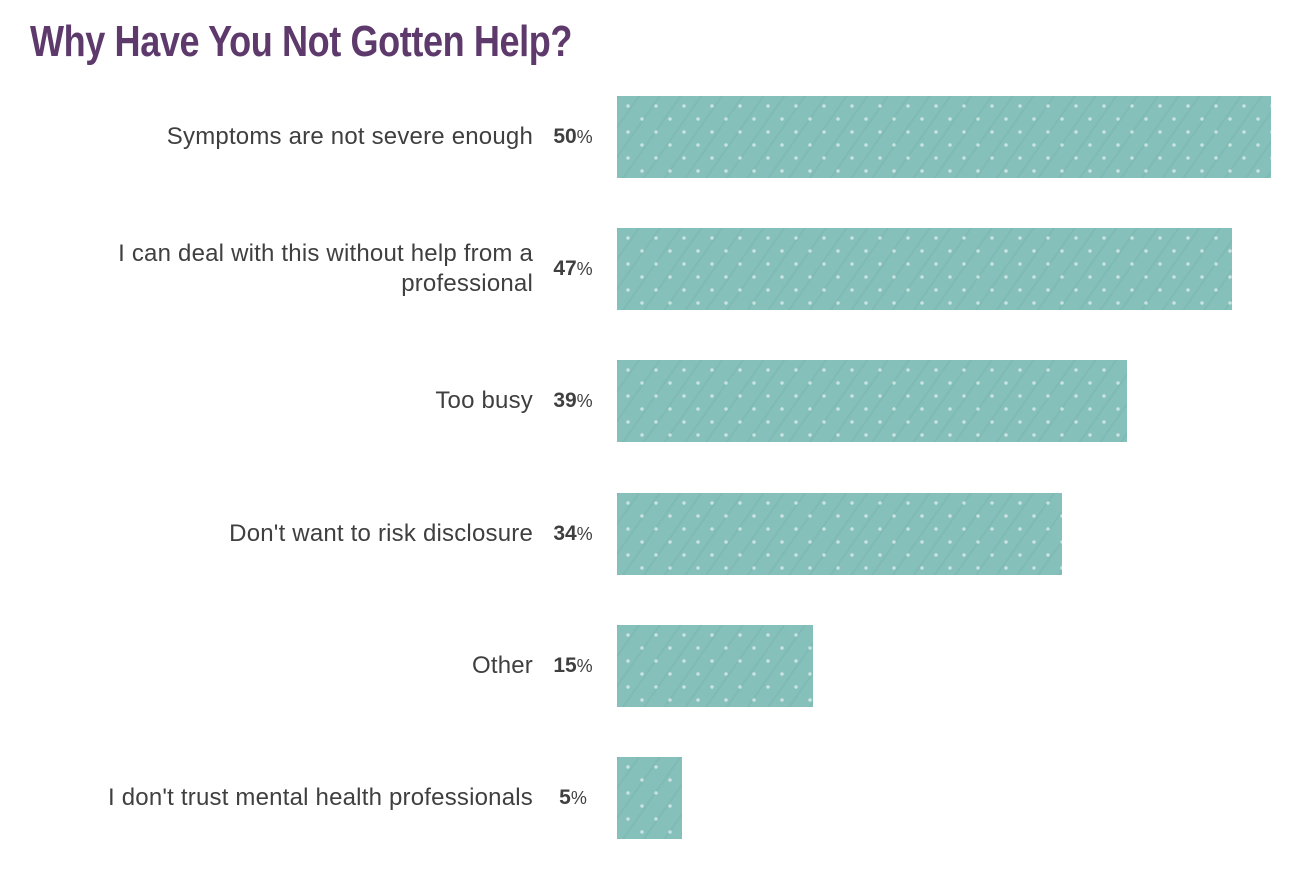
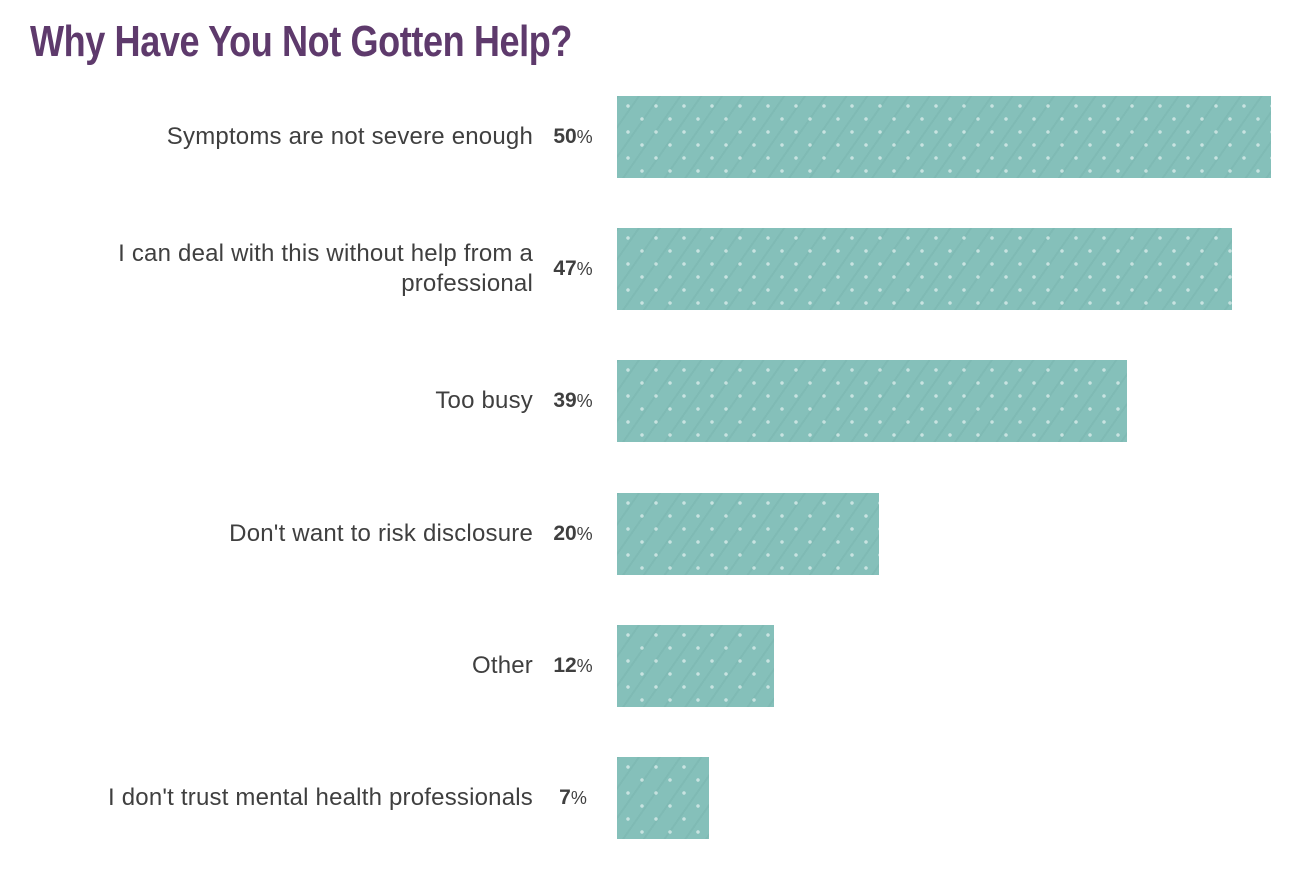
Don't want to risk disclosure: 34 -> 20
Other: 15 -> 12
I don't trust mental health professionals: 5 -> 7
